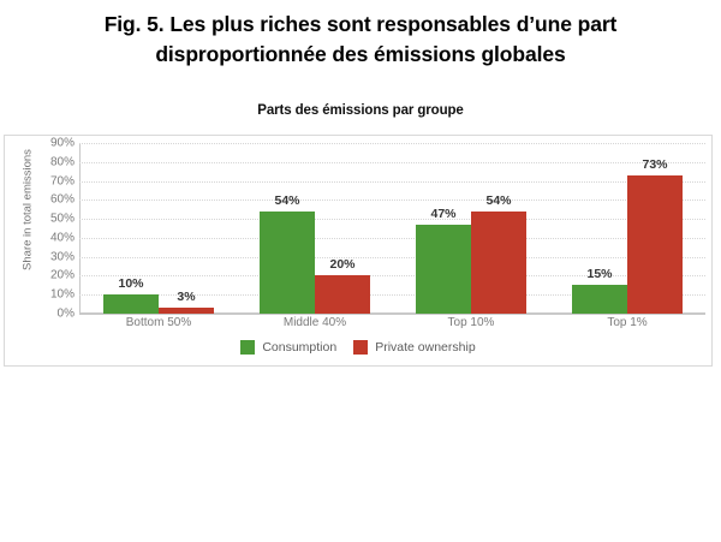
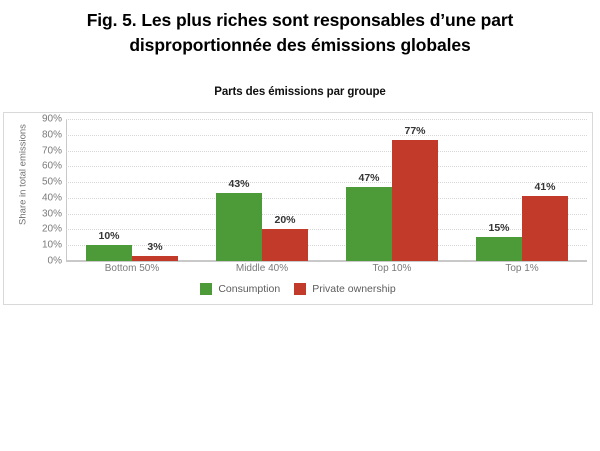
Consumption/Middle 40%: 54% -> 43%
Private ownership/Top 10%: 54% -> 77%
Private ownership/Top 1%: 73% -> 41%
